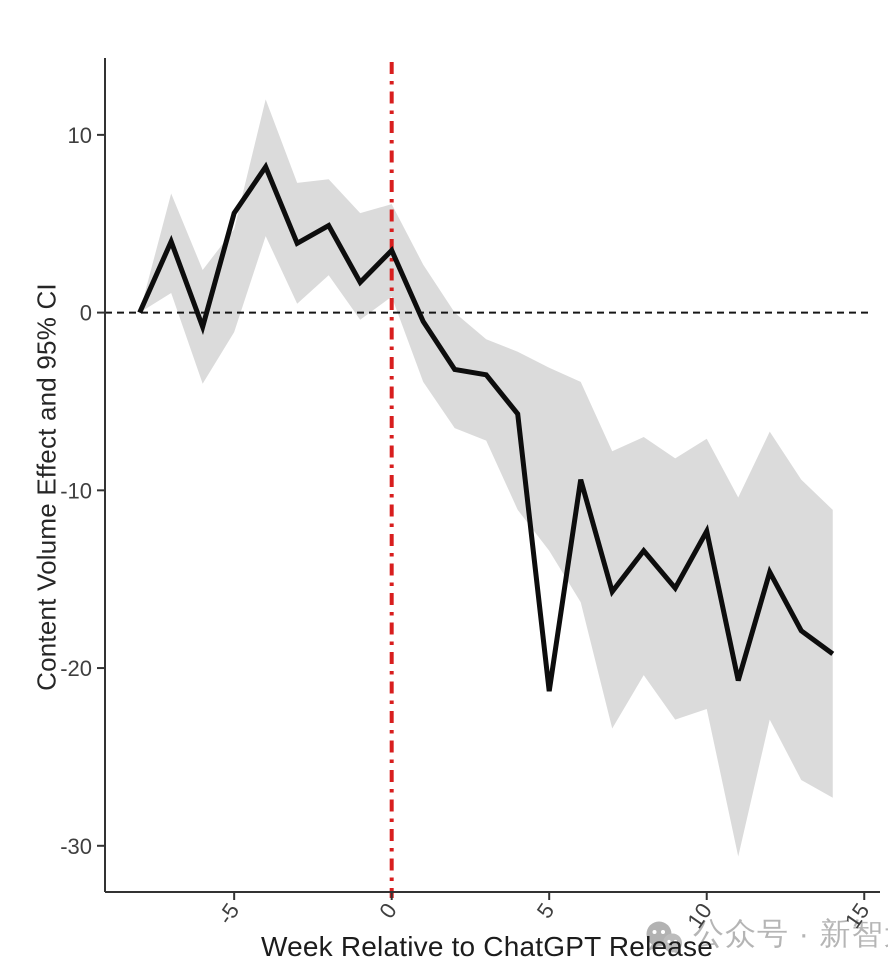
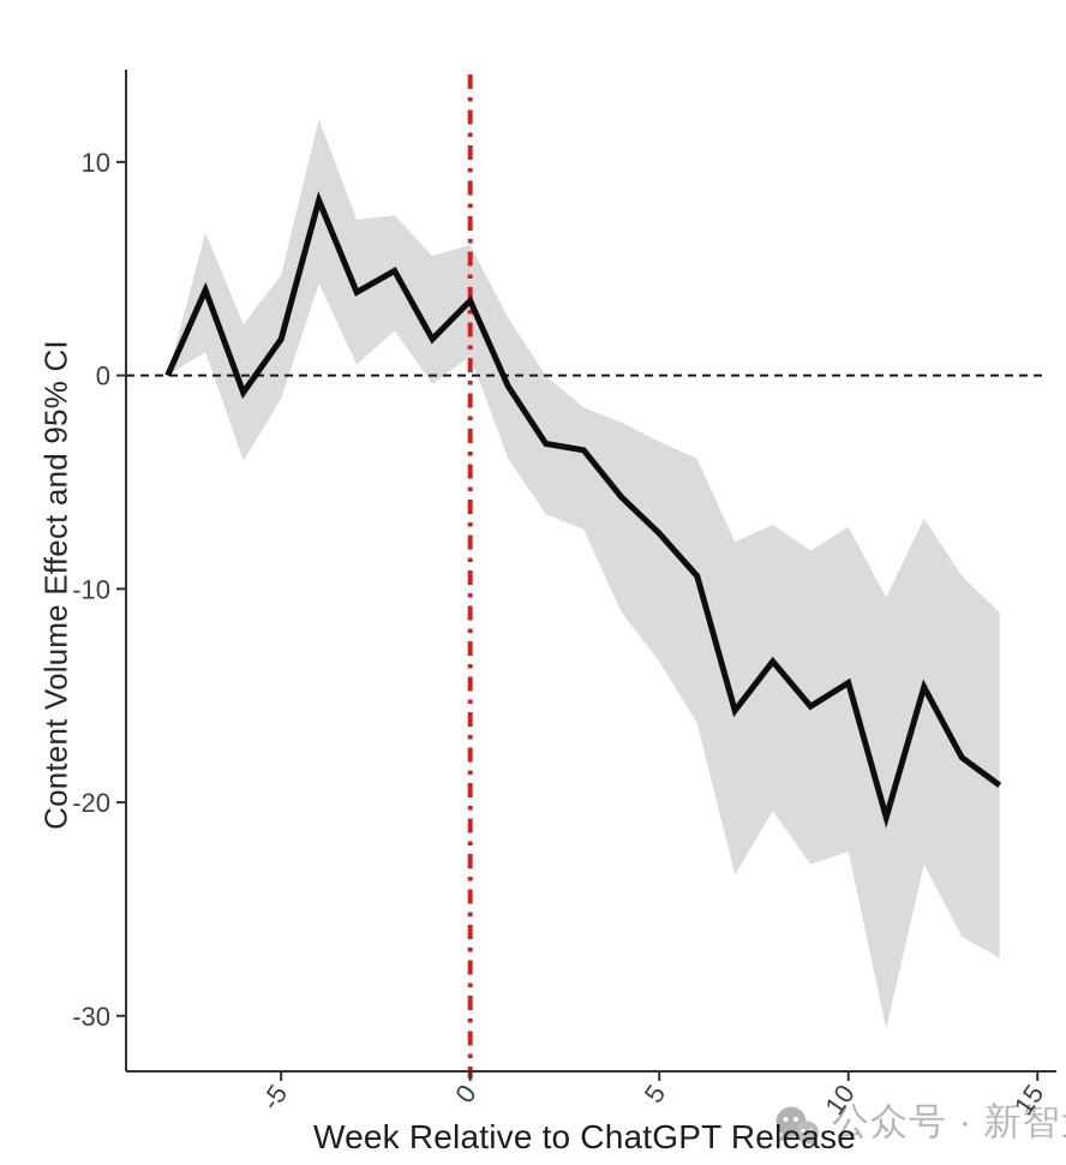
-5: 5.6 -> 1.7
5: -21.3 -> -7.4
10: -12.3 -> -14.4
